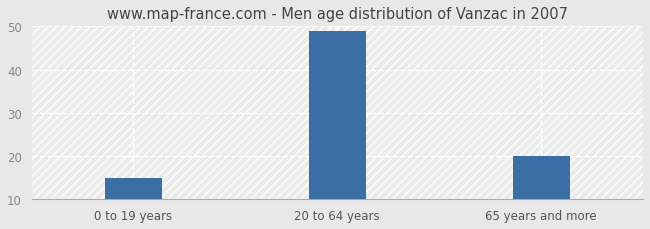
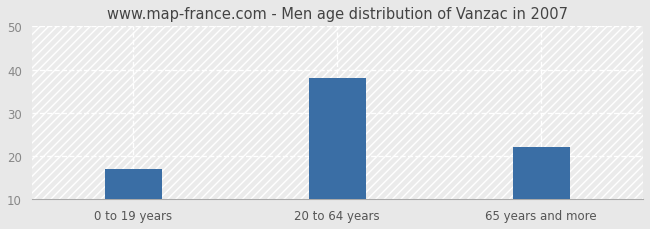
0 to 19 years: 15 -> 17
20 to 64 years: 49 -> 38
65 years and more: 20 -> 22
